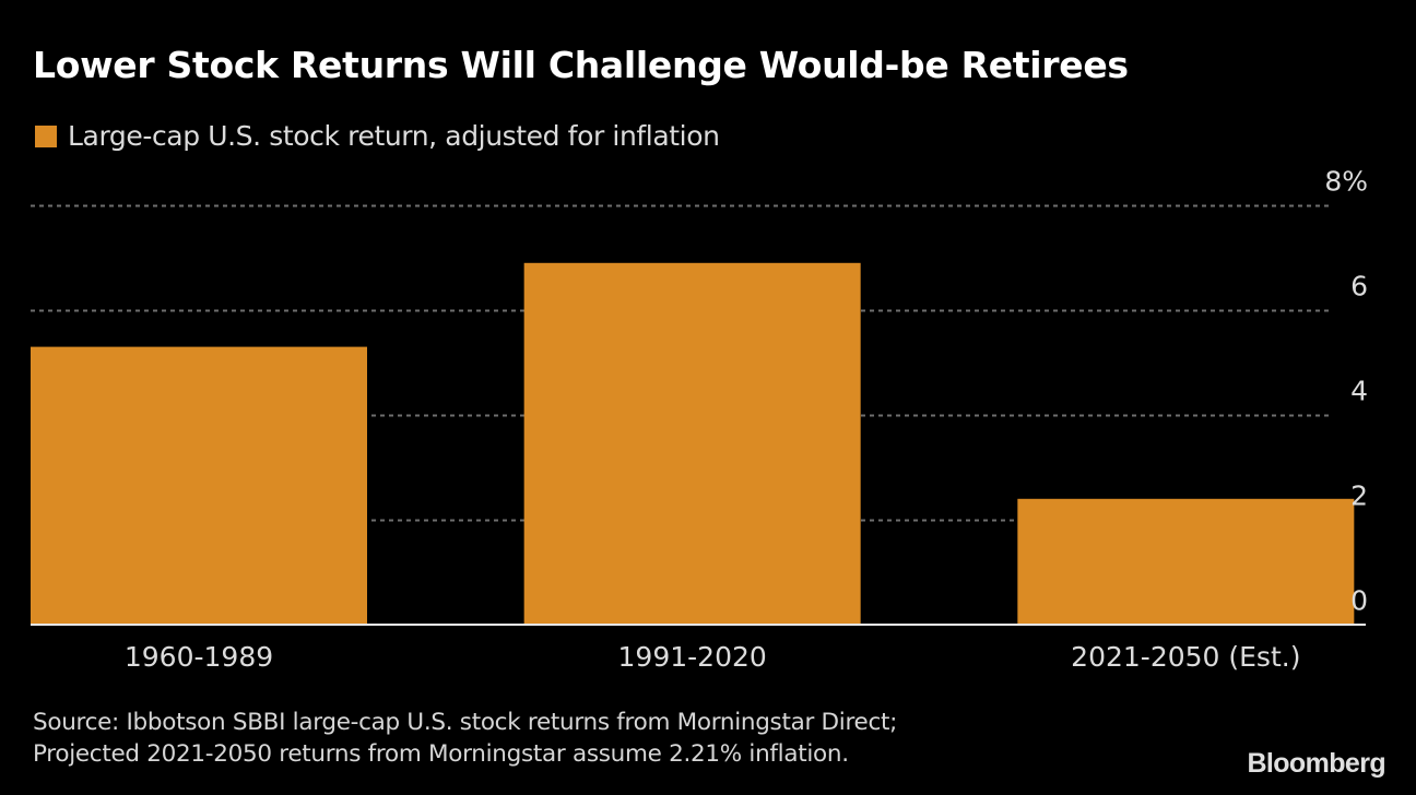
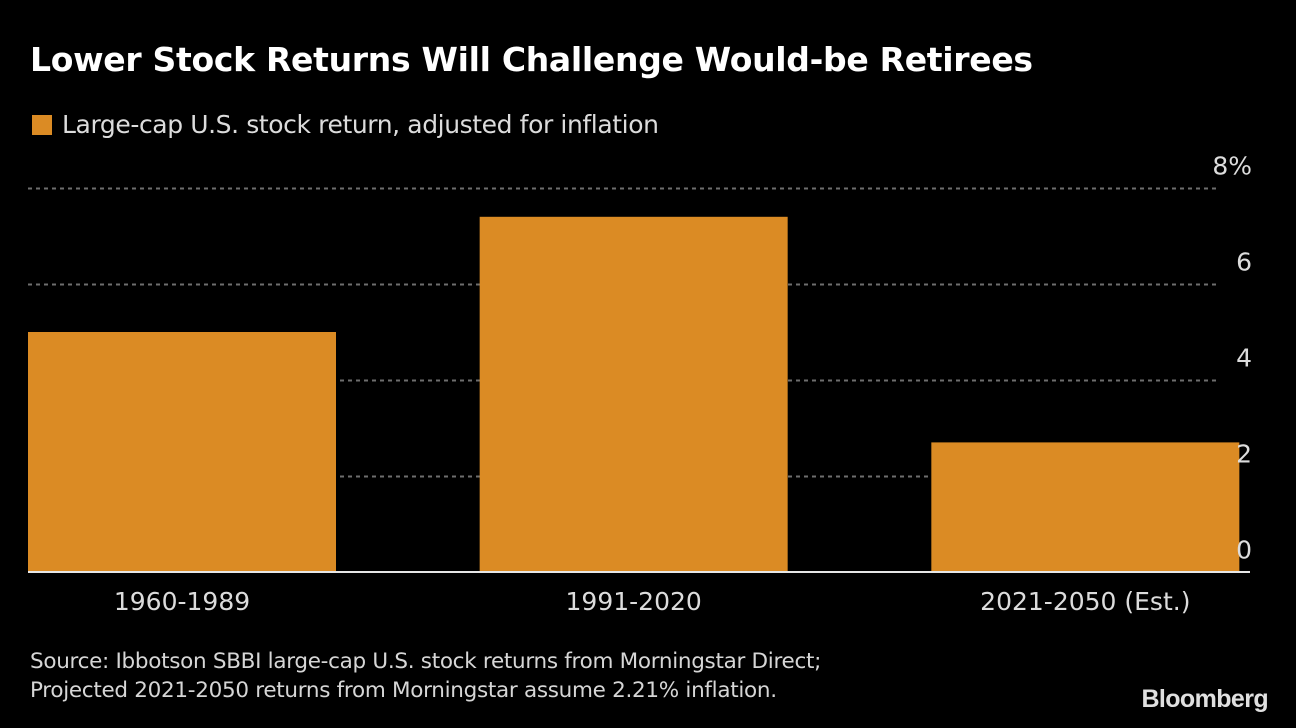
1960-1989: 5.3% -> 5.0%
1991-2020: 6.9% -> 7.4%
2021-2050 (Est.): 2.4% -> 2.7%
